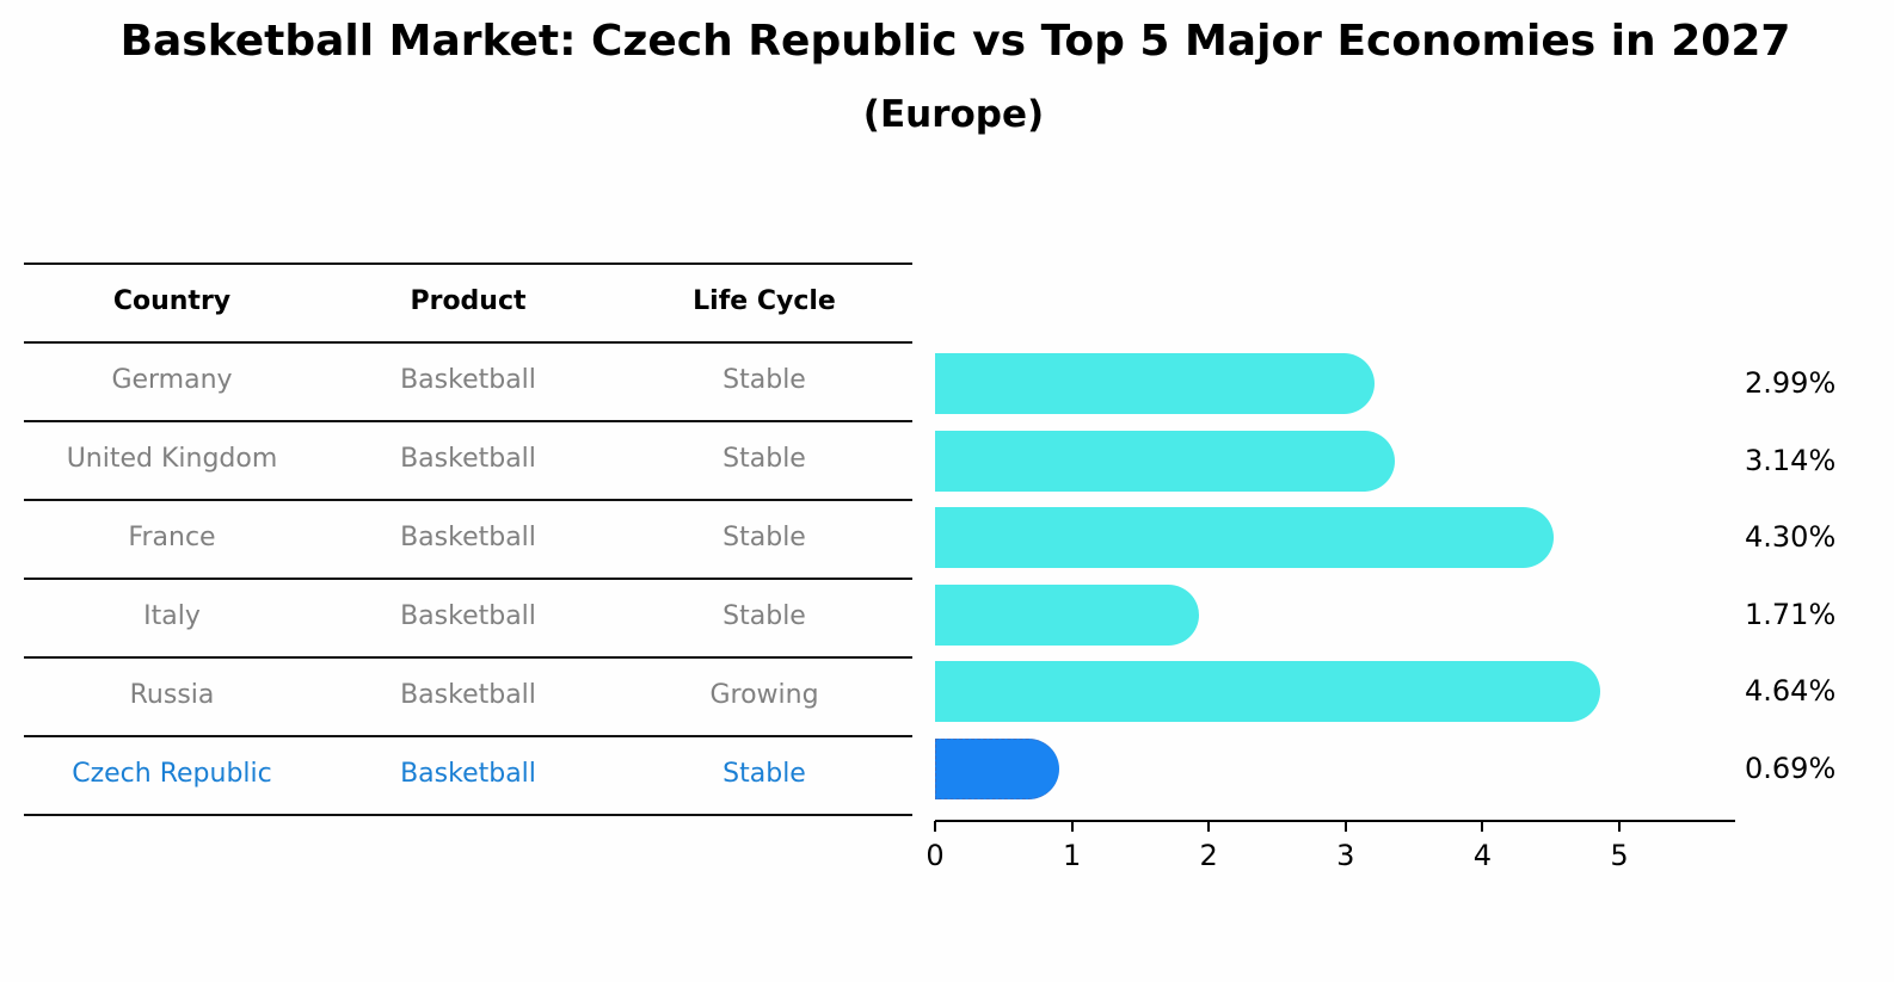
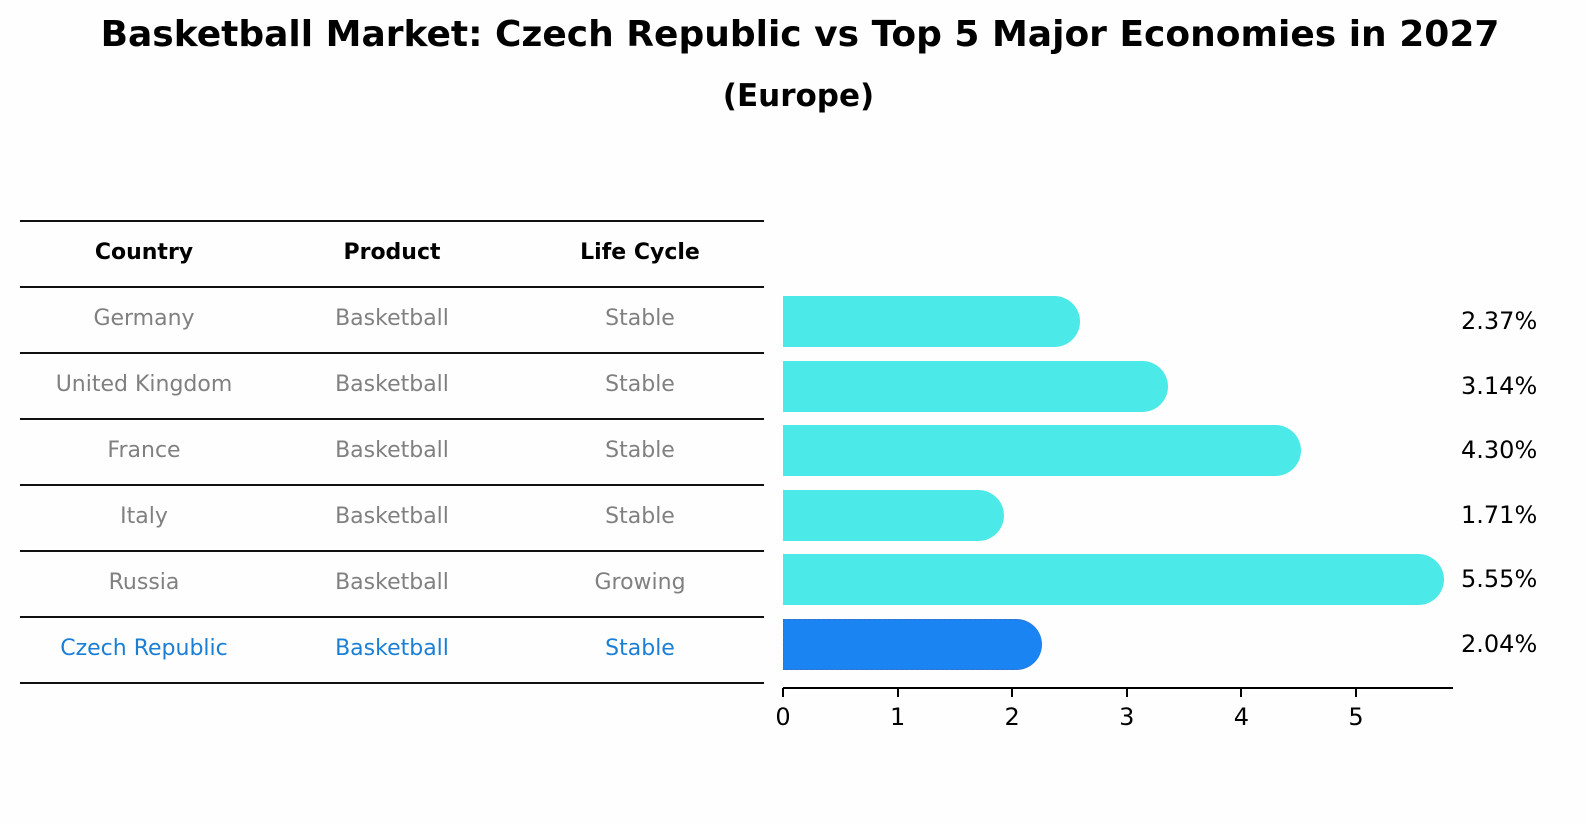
Germany: 2.99% -> 2.37%
Russia: 4.64% -> 5.55%
Czech Republic: 0.69% -> 2.04%
